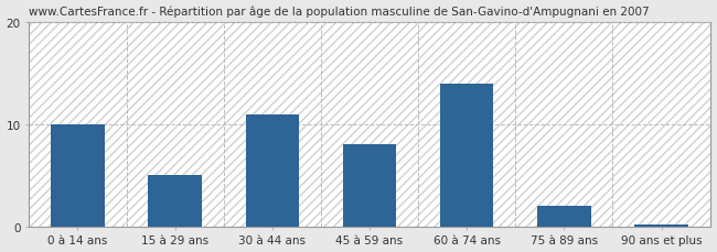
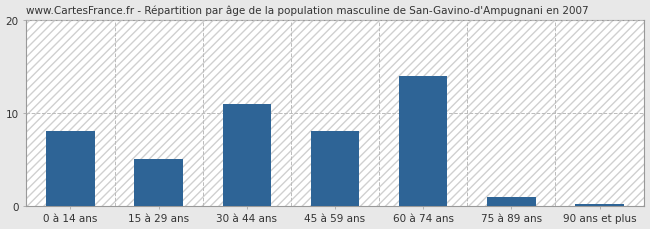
0 à 14 ans: 10.0 -> 8.0
75 à 89 ans: 2.0 -> 1.0
